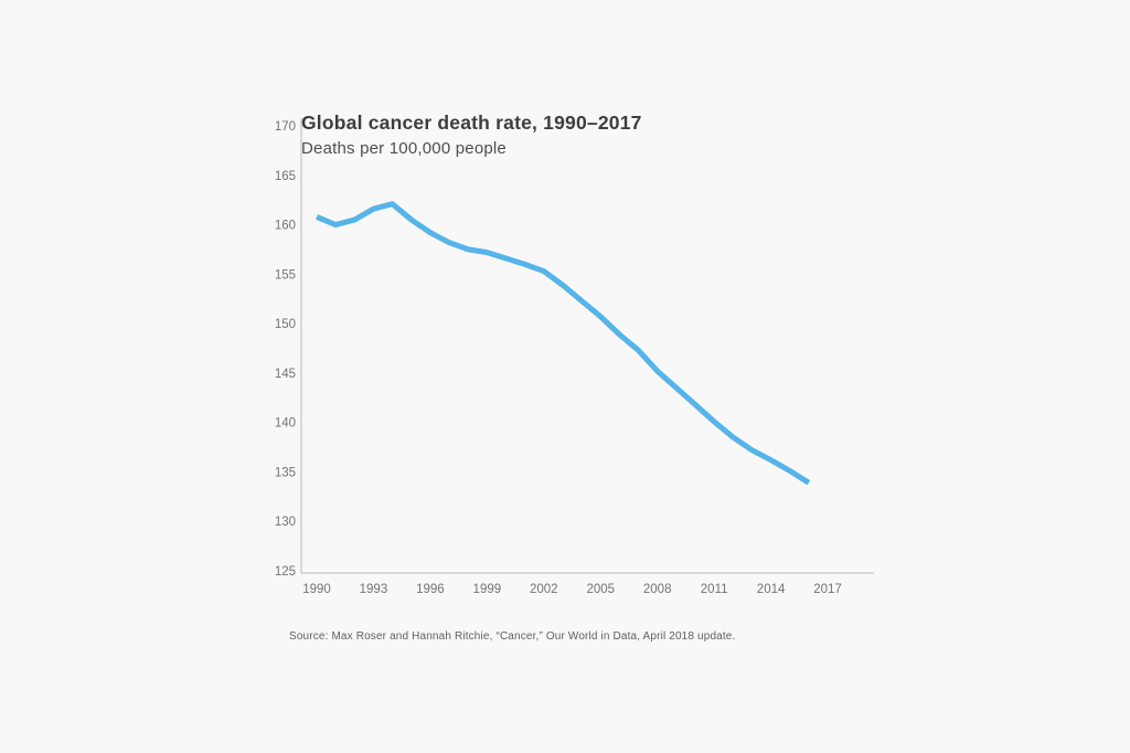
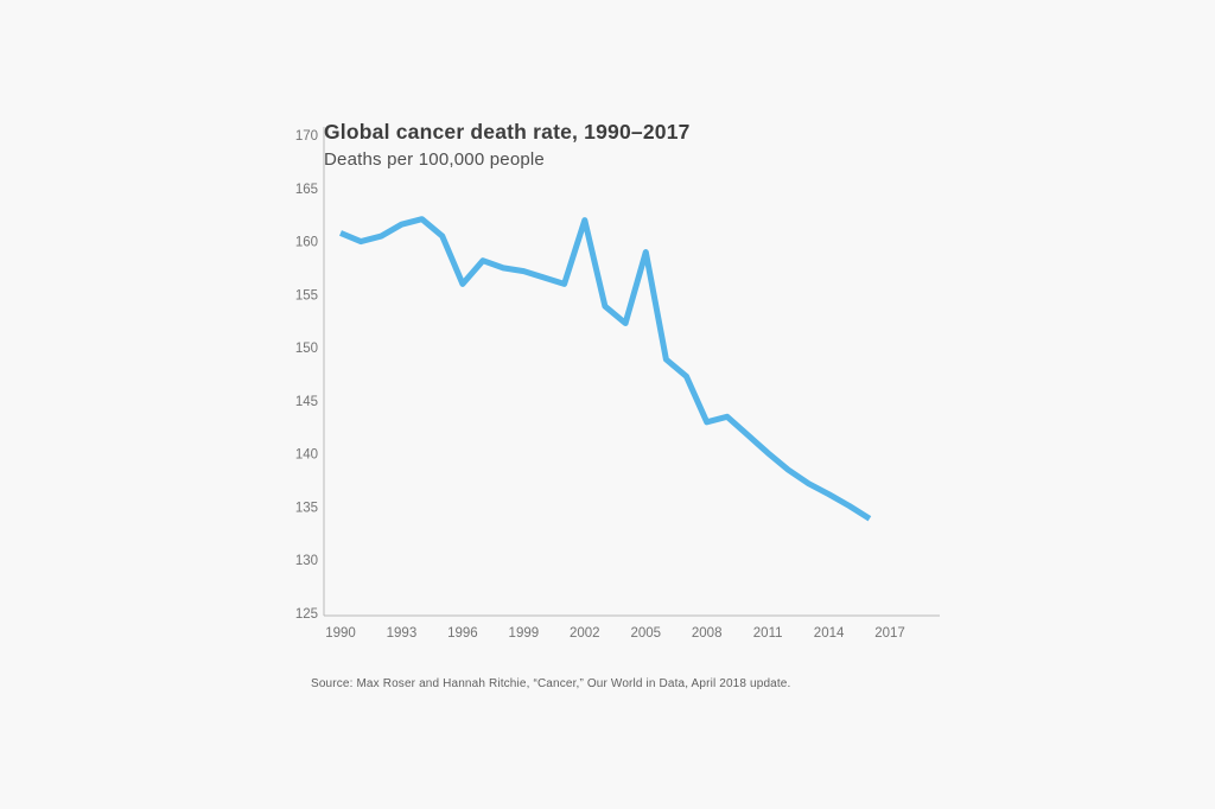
1996: 159 -> 156
2002: 155 -> 162
2005: 151 -> 159
2008: 145 -> 143
